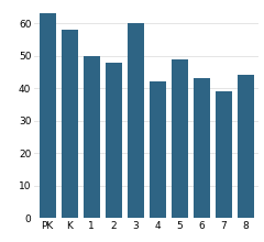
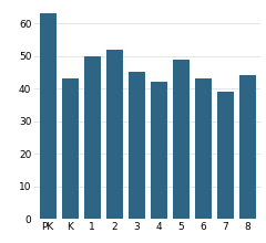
K: 58 -> 43
2: 48 -> 52
3: 60 -> 45
